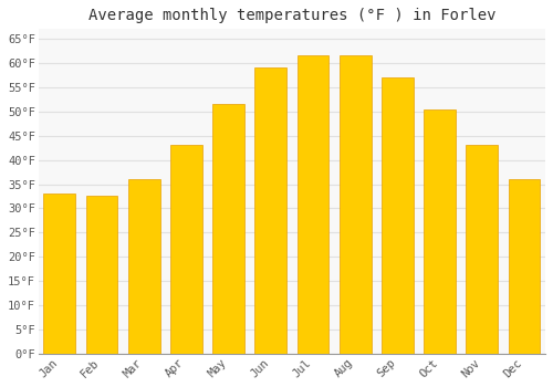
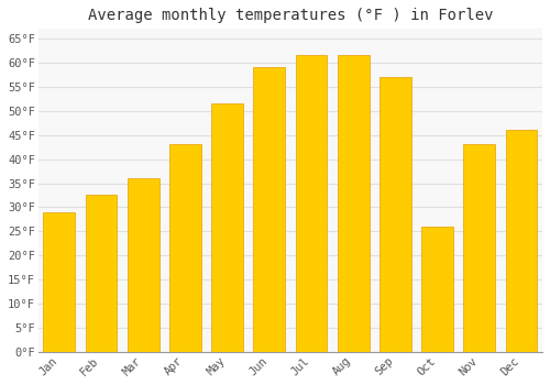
Jan: 33.0°F -> 29.0°F
Oct: 50.5°F -> 26.0°F
Dec: 36.0°F -> 46.0°F
